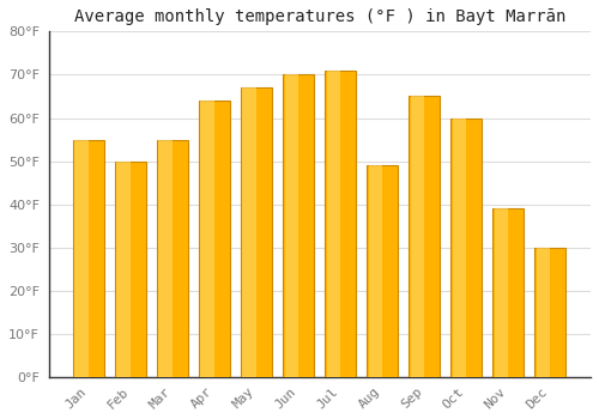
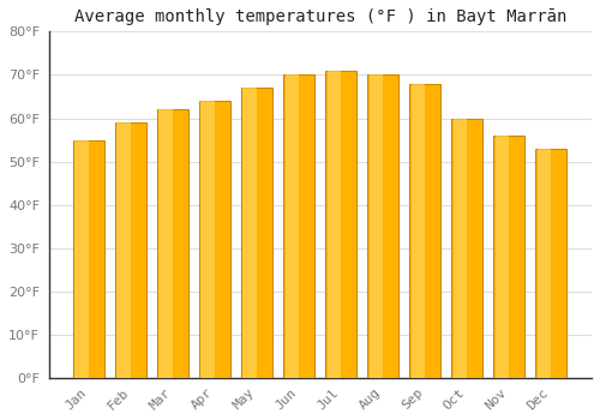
Feb: 50°F -> 59°F
Mar: 55°F -> 62°F
Aug: 49°F -> 70°F
Sep: 65°F -> 68°F
Nov: 39°F -> 56°F
Dec: 30°F -> 53°F
